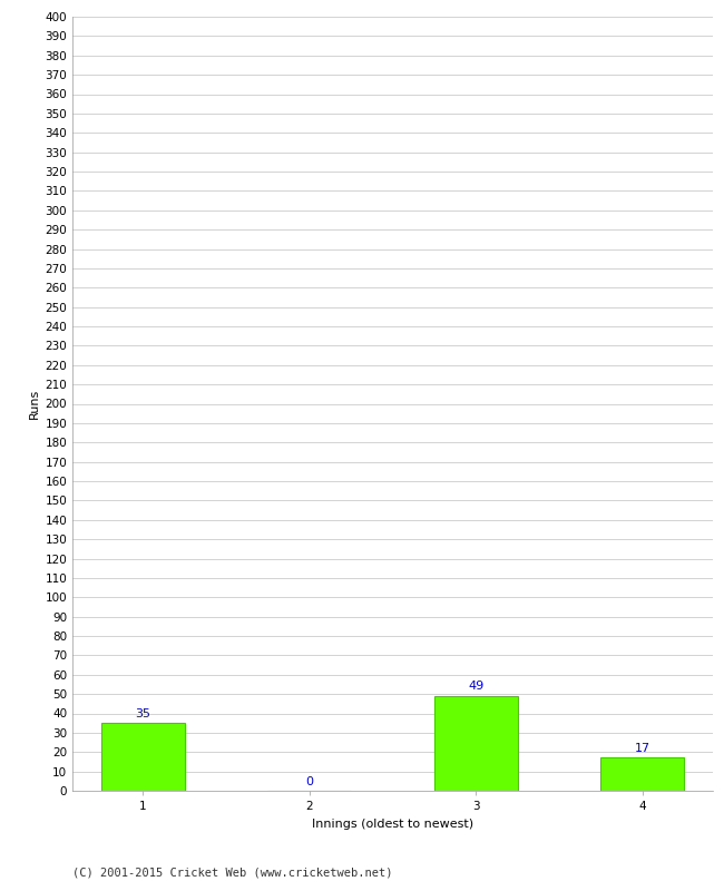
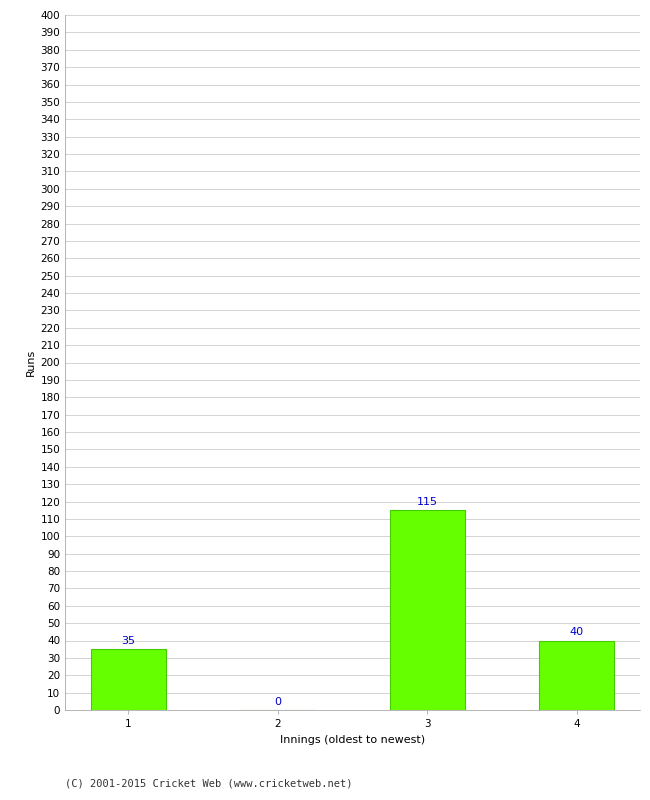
3: 49 -> 115
4: 17 -> 40
